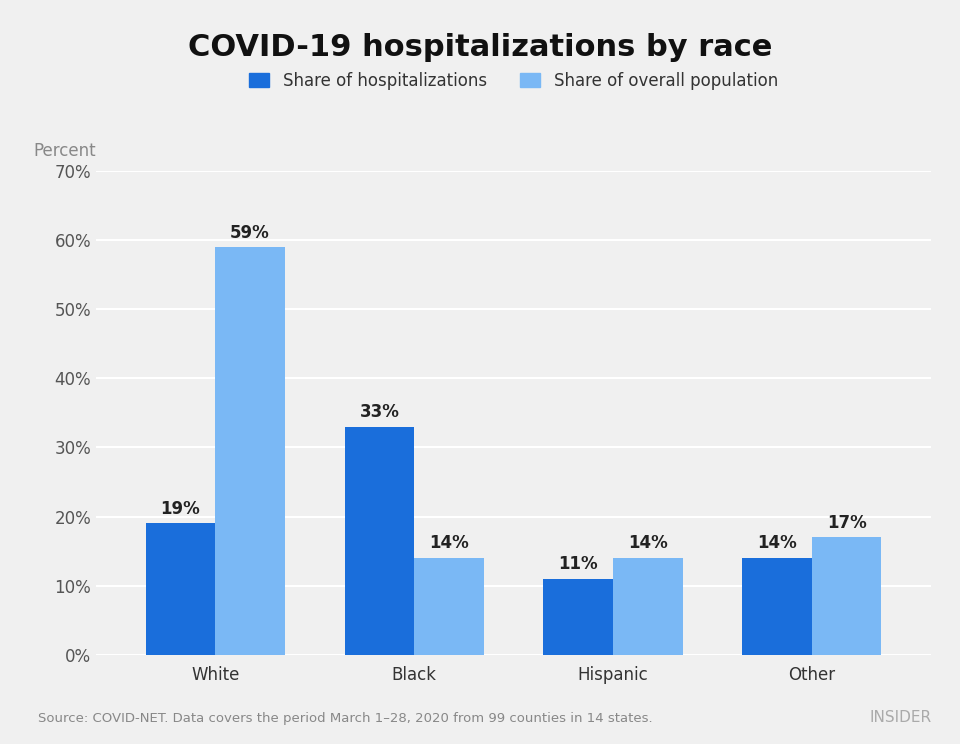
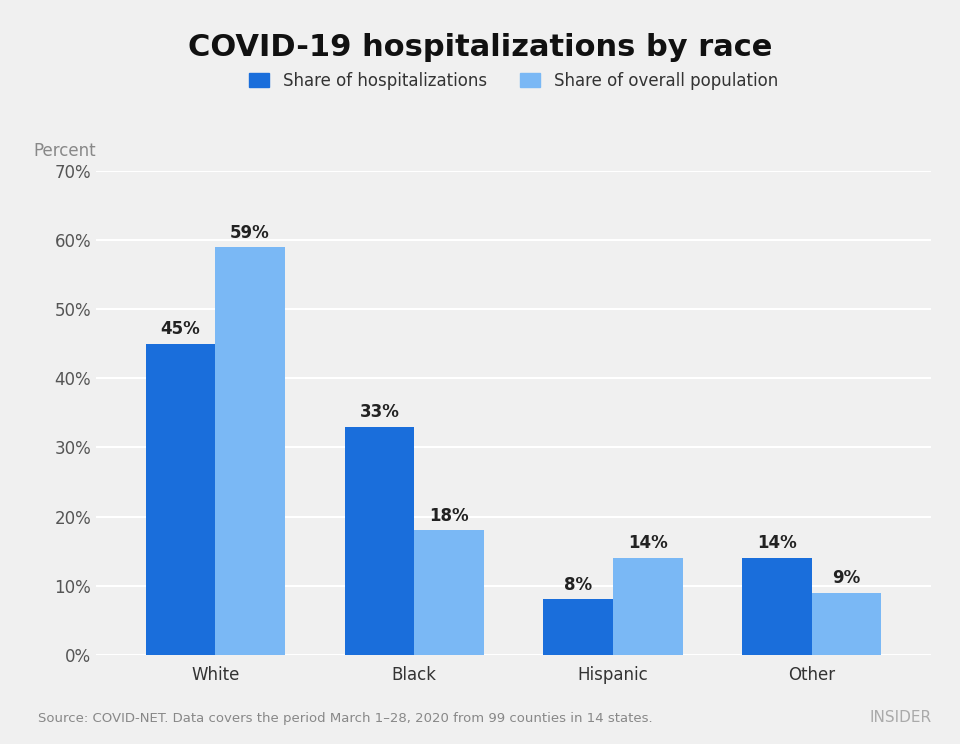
Share of hospitalizations/White: 19% -> 45%
Share of overall population/Black: 14% -> 18%
Share of hospitalizations/Hispanic: 11% -> 8%
Share of overall population/Other: 17% -> 9%
